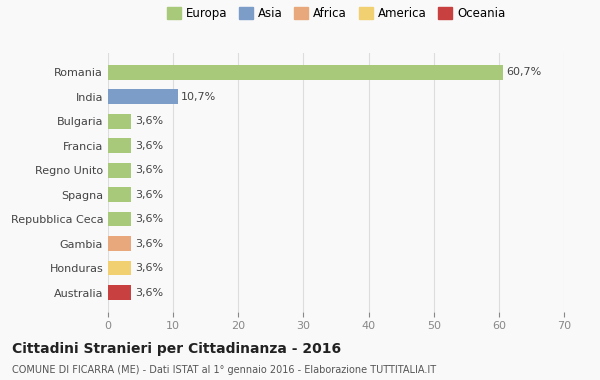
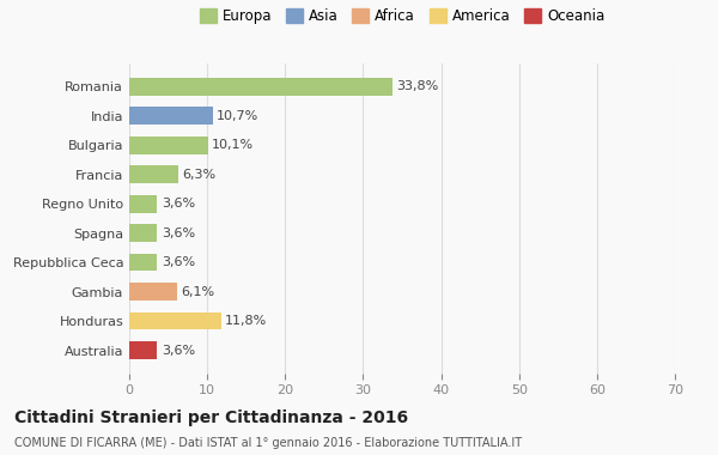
Romania: 60,7% -> 33,8%
Bulgaria: 3,6% -> 10,1%
Francia: 3,6% -> 6,3%
Gambia: 3,6% -> 6,1%
Honduras: 3,6% -> 11,8%
